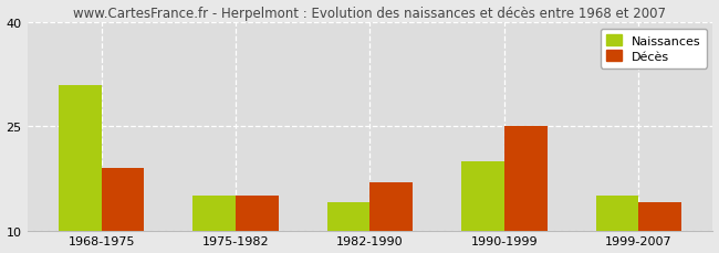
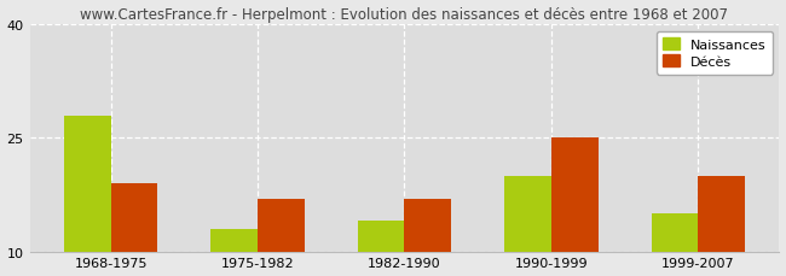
Naissances/1968-1975: 31 -> 28
Naissances/1975-1982: 15 -> 13
Décès/1975-1982: 15 -> 17
Décès/1999-2007: 14 -> 20
